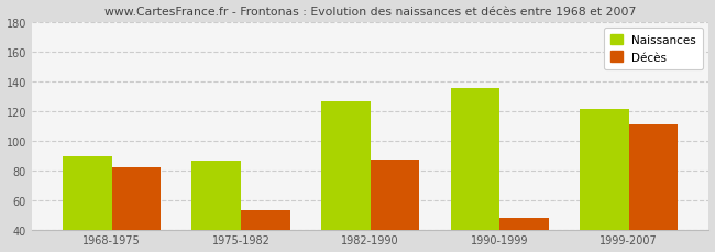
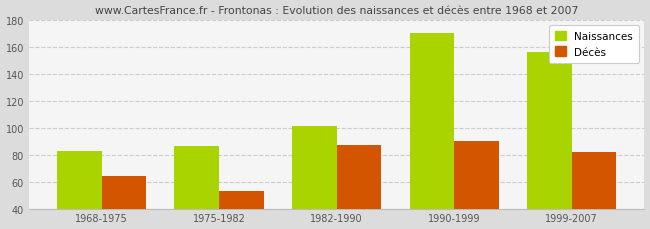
Naissances/1968-1975: 89 -> 83
Décès/1968-1975: 82 -> 64
Naissances/1982-1990: 126 -> 101
Naissances/1990-1999: 135 -> 170
Décès/1990-1999: 48 -> 90
Naissances/1999-2007: 121 -> 156
Décès/1999-2007: 111 -> 82
